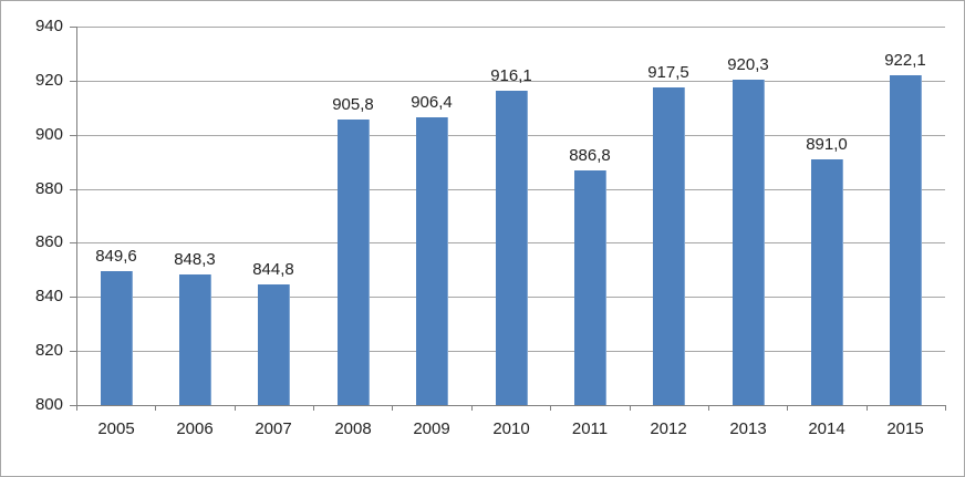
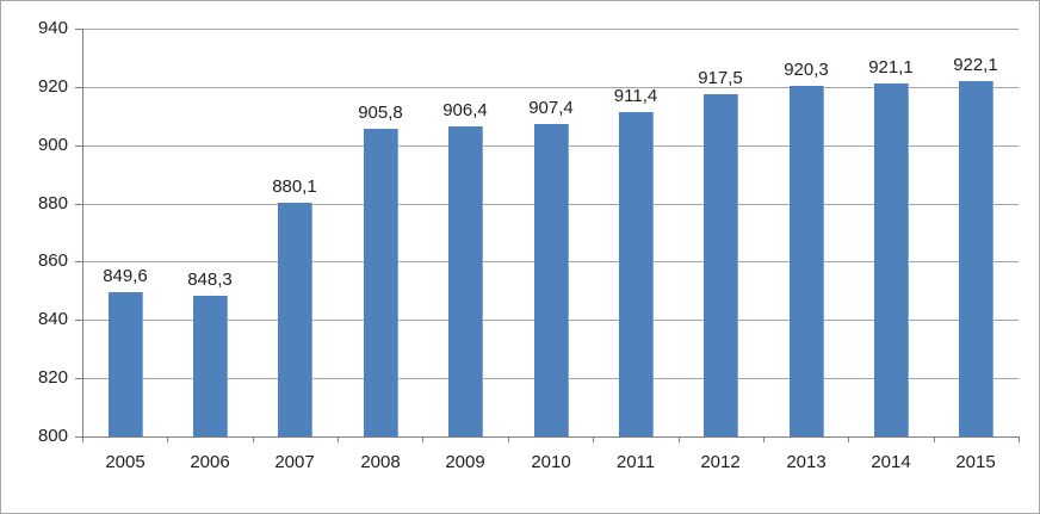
2007: 844,8 -> 880,1
2010: 916,1 -> 907,4
2011: 886,8 -> 911,4
2014: 891,0 -> 921,1
